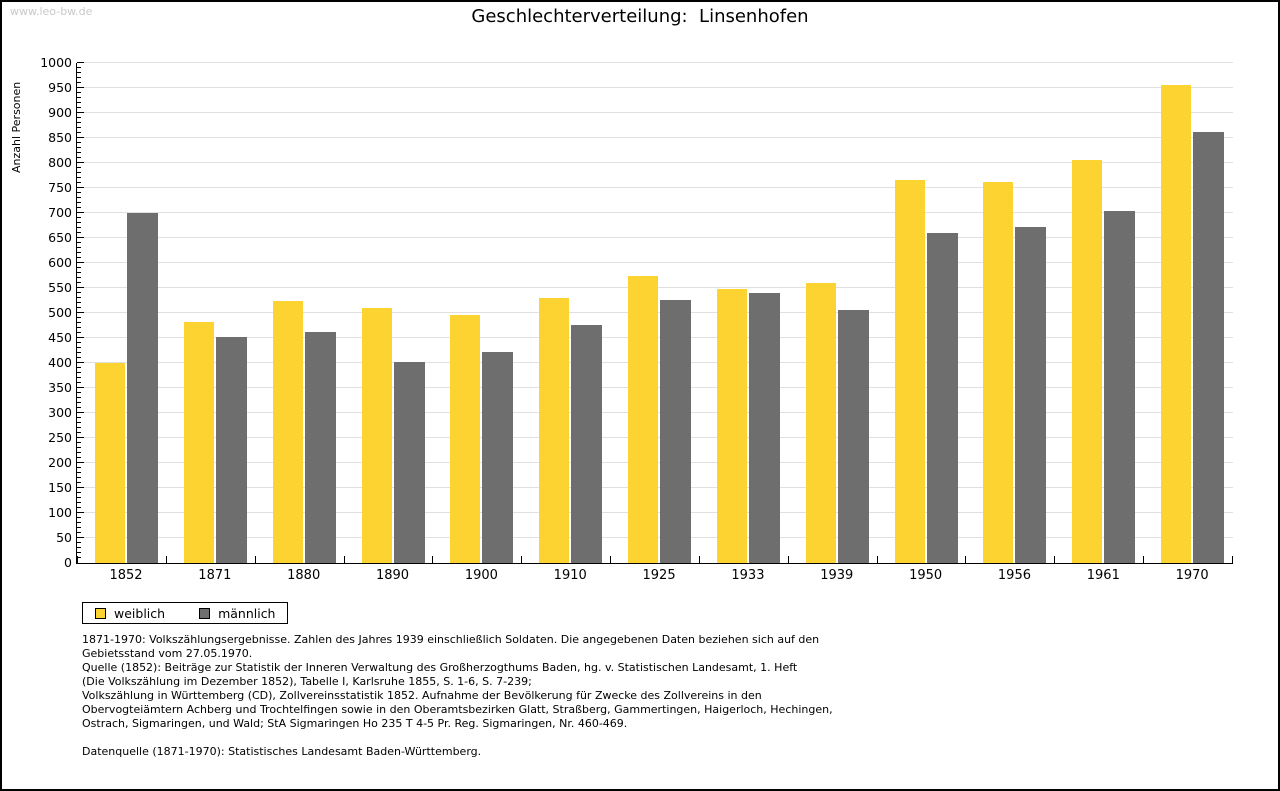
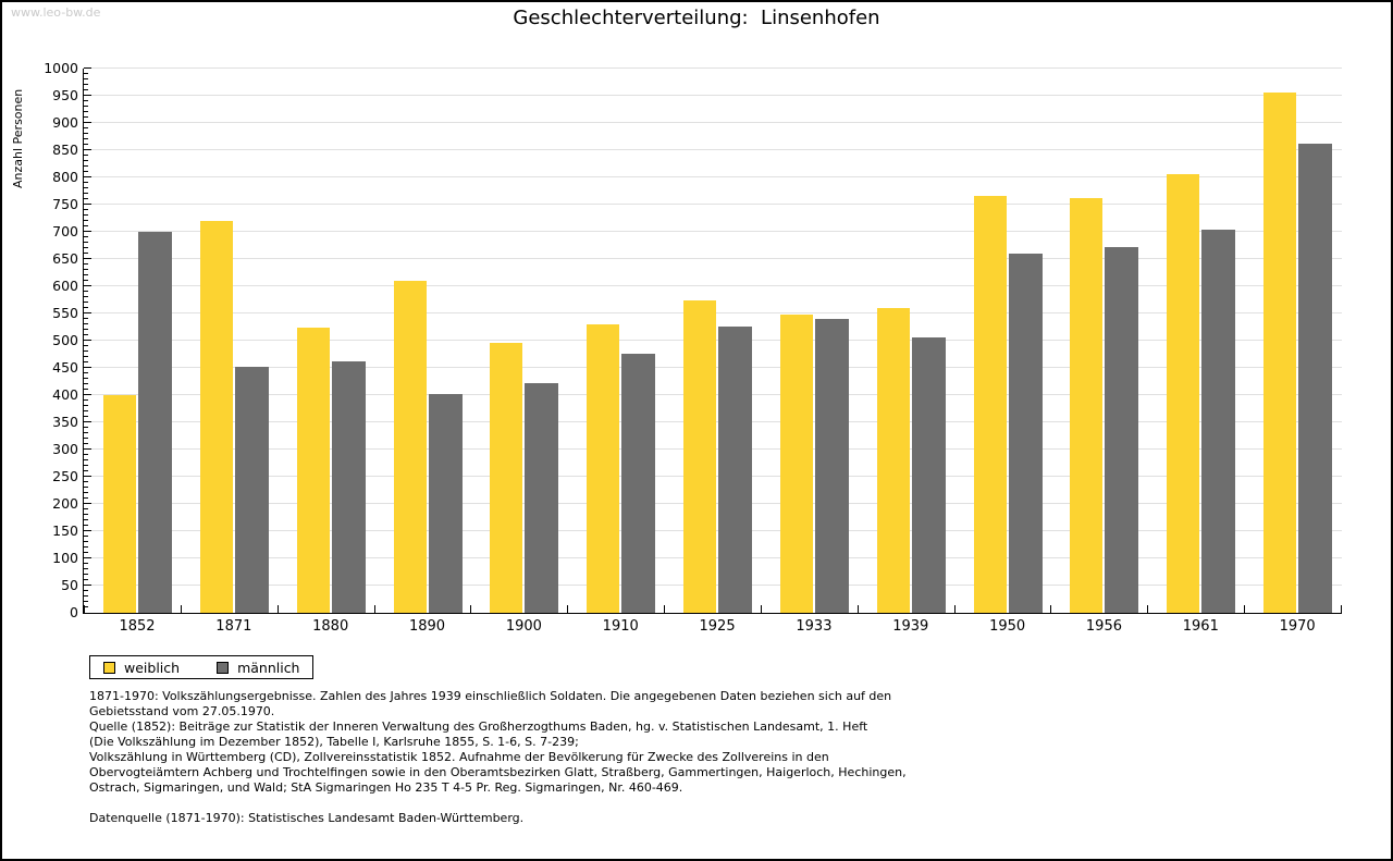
weiblich/1871: 480 -> 720
weiblich/1890: 510 -> 610
